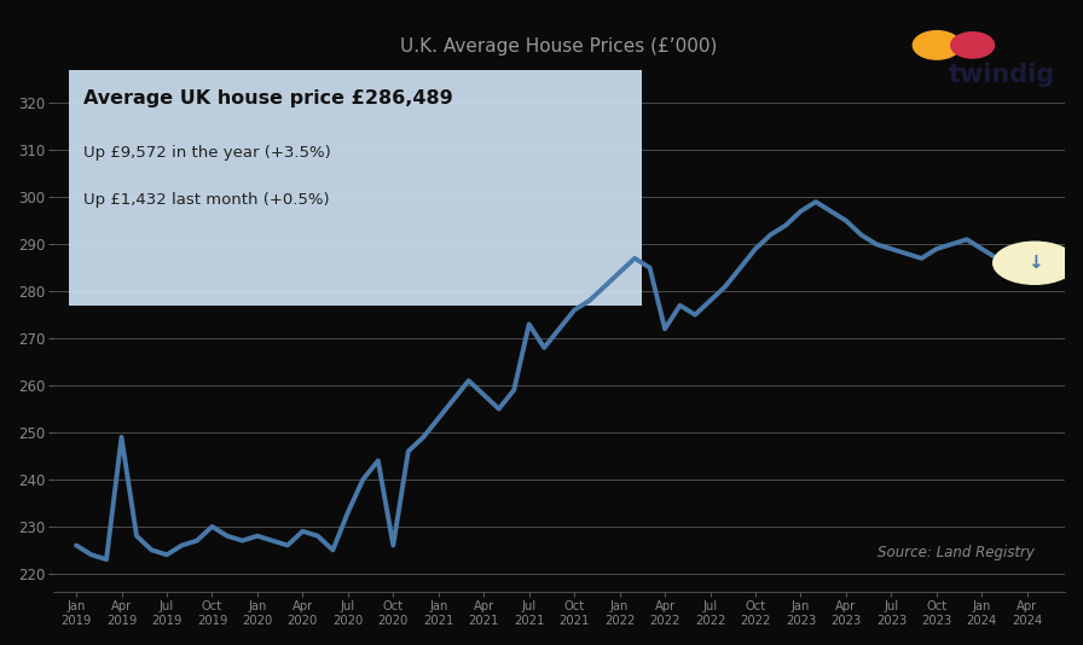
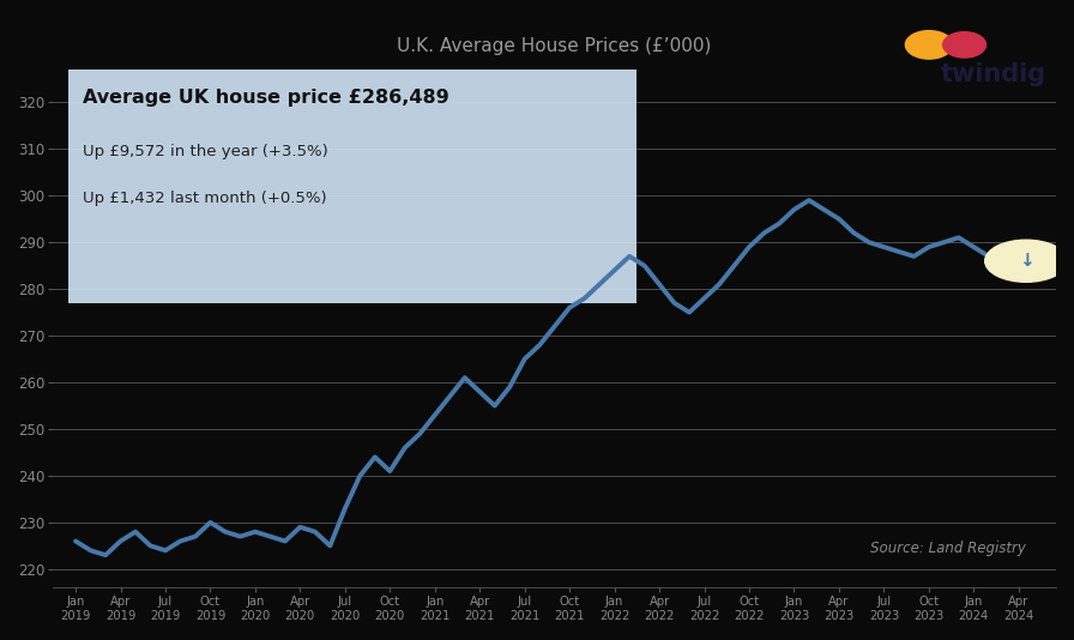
Apr 2019: 249 -> 226
Oct 2020: 226 -> 241
Jul 2021: 273 -> 265
Apr 2022: 272 -> 281
